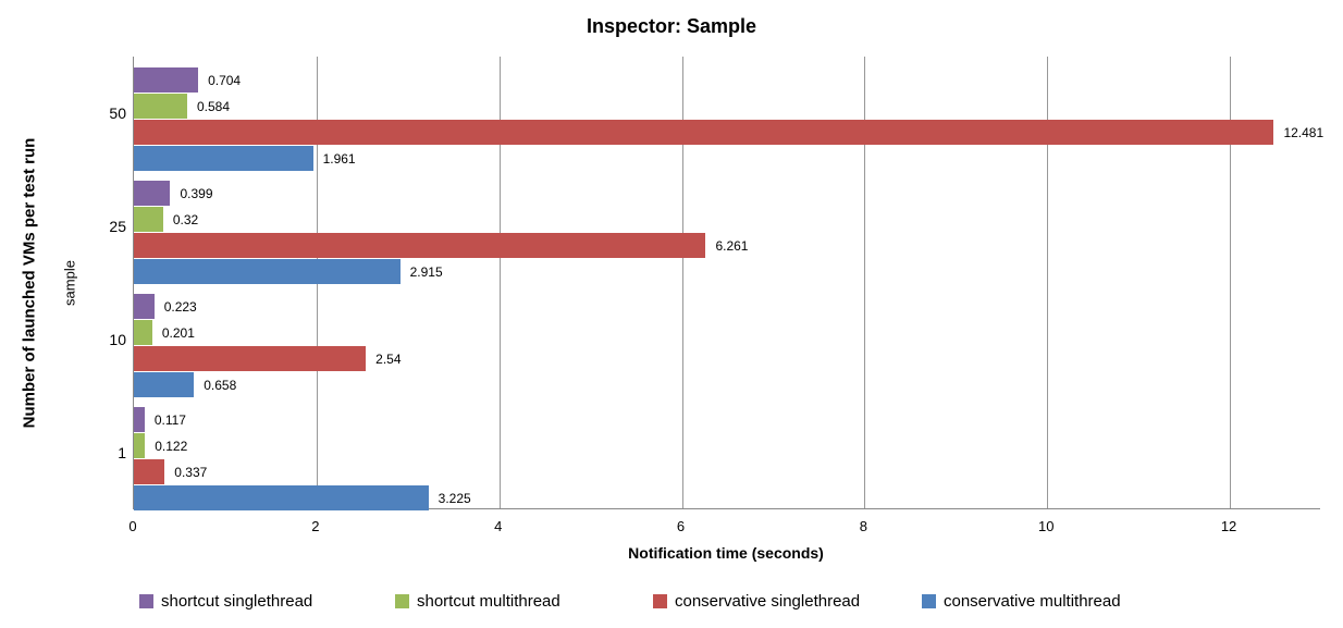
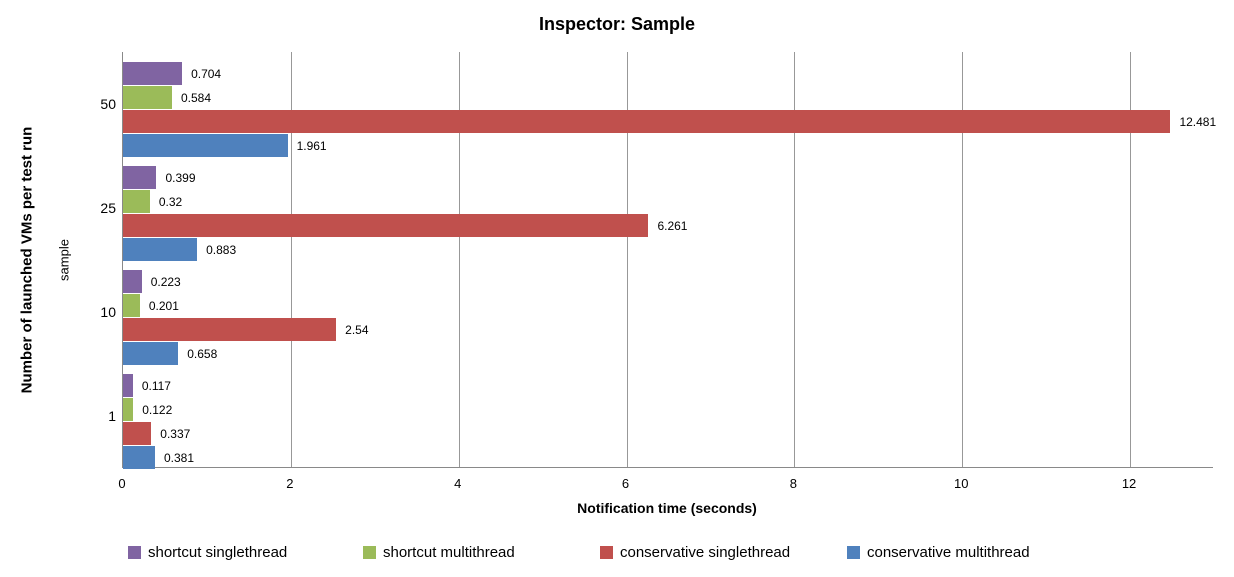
conservative multithread/25: 2.915 -> 0.883
conservative multithread/1: 3.225 -> 0.381
